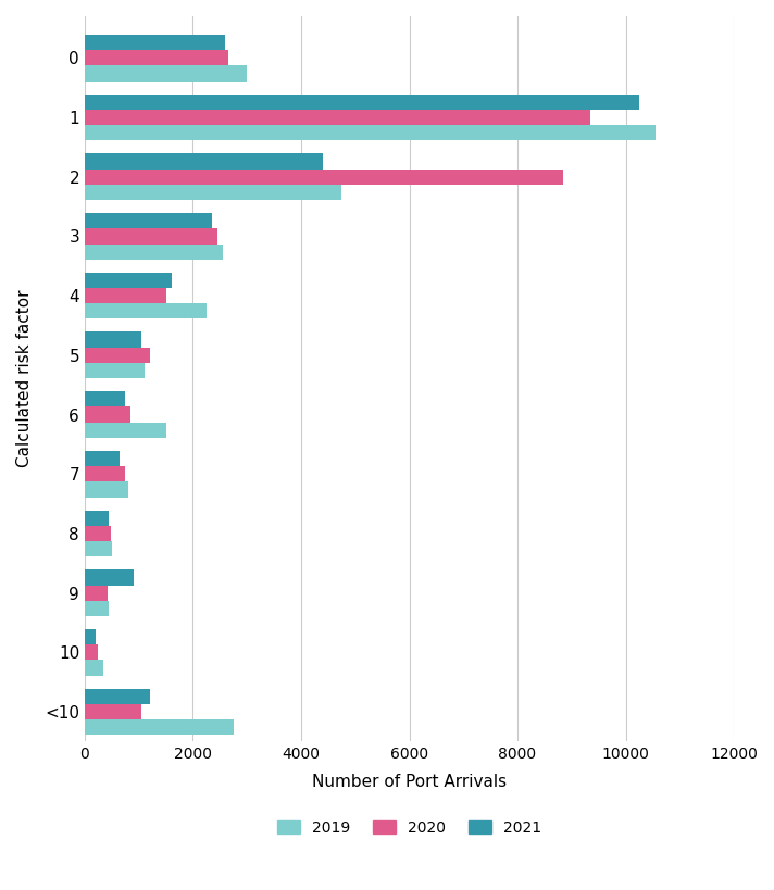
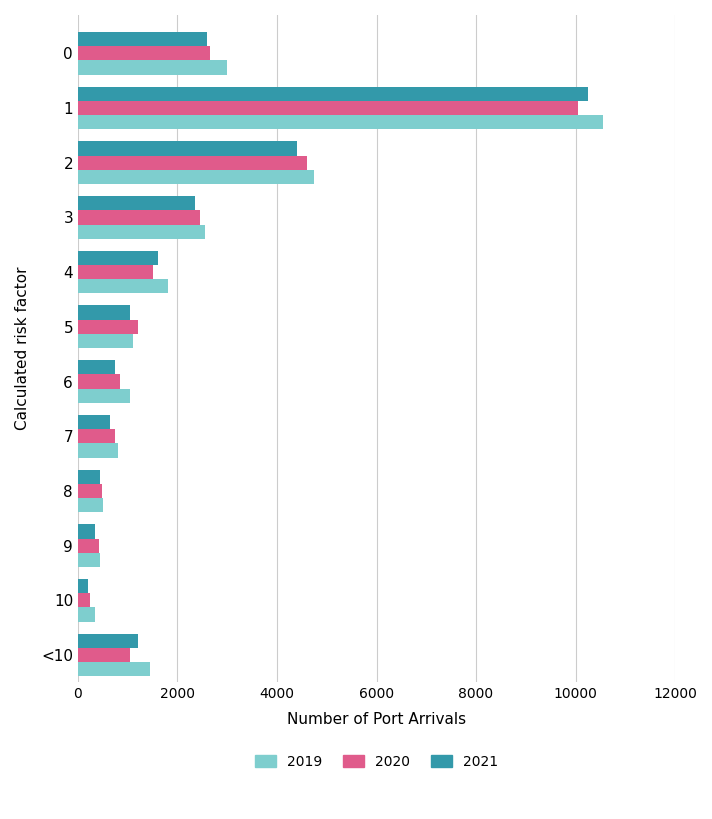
2020/1: 9350 -> 10050
2020/2: 8850 -> 4600
2019/4: 2250 -> 1800
2019/6: 1500 -> 1050
2021/9: 900 -> 350
2019/<10: 2750 -> 1450
